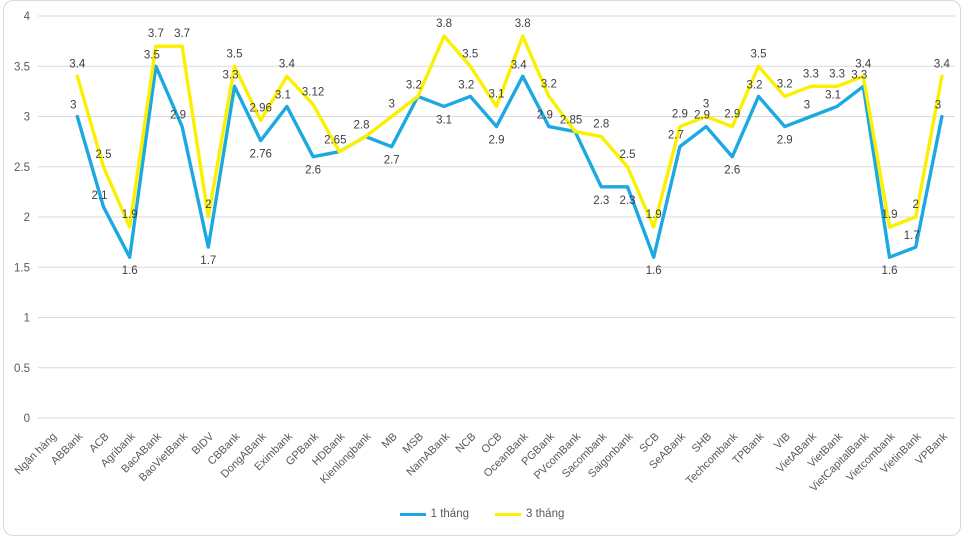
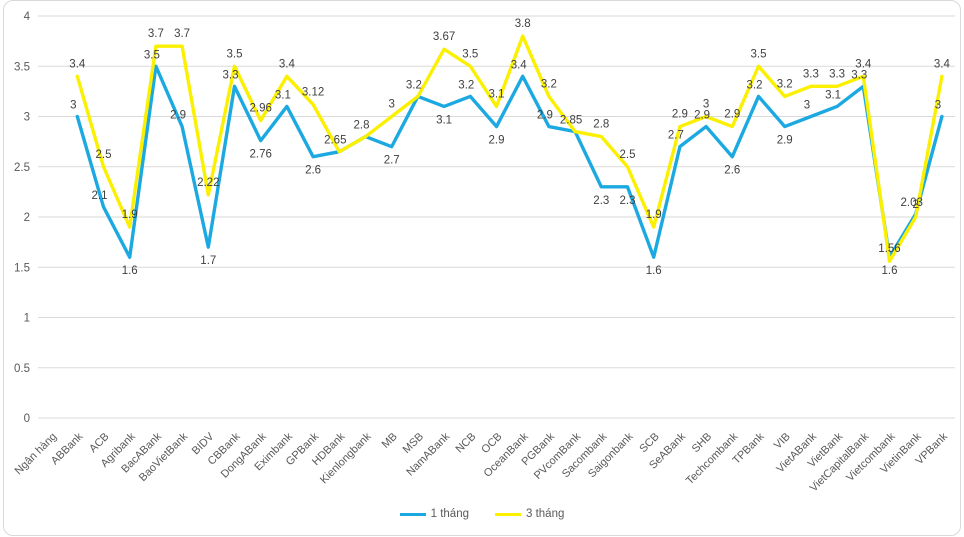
3 tháng/BIDV: 2 -> 2.22
3 tháng/NamABank: 3.8 -> 3.67
3 tháng/Vietcombank: 1.9 -> 1.56
1 tháng/VietinBank: 1.7 -> 2.03
